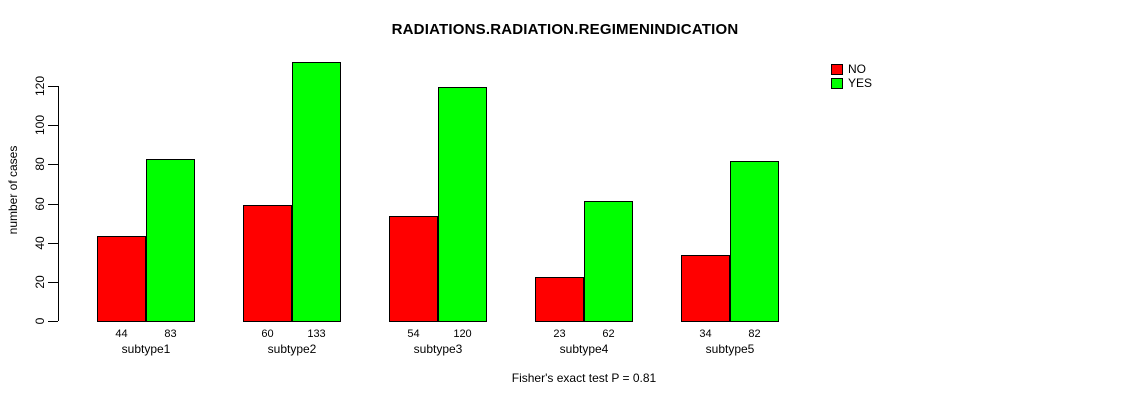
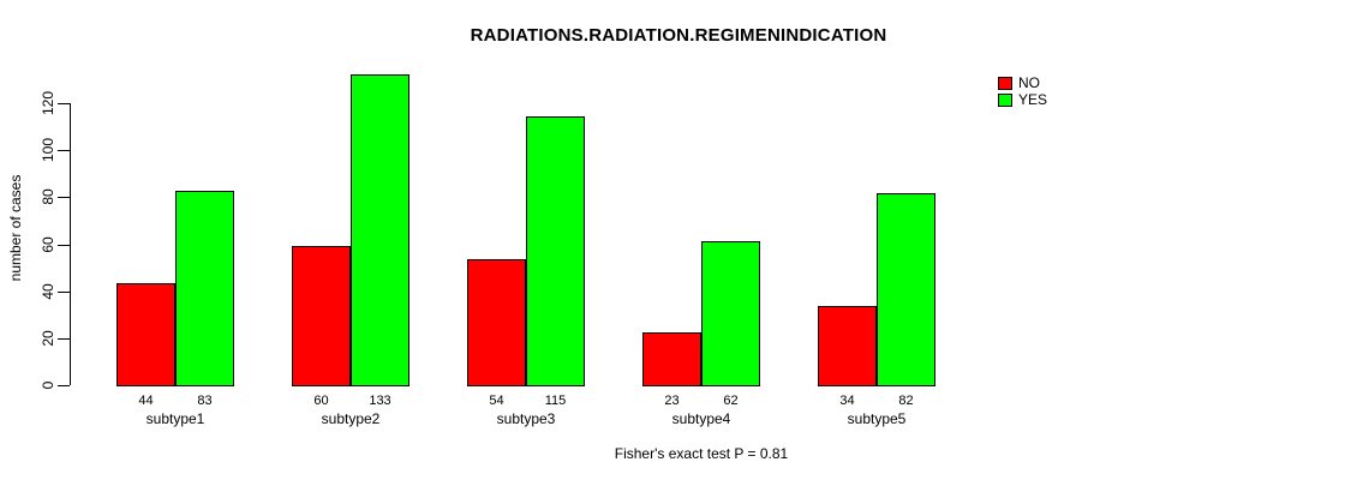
YES/subtype3: 120 -> 115
